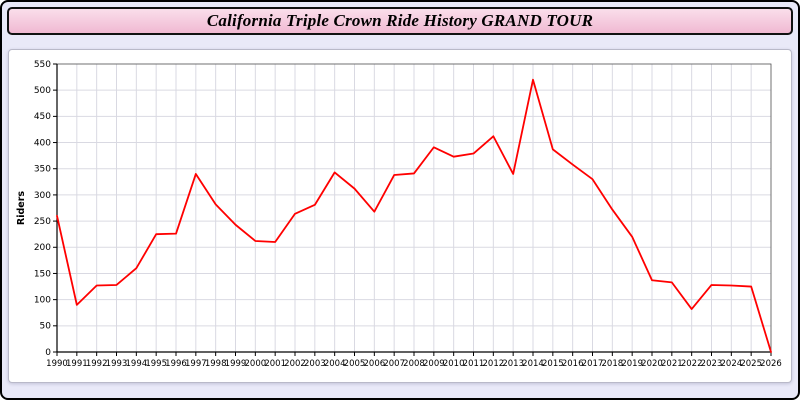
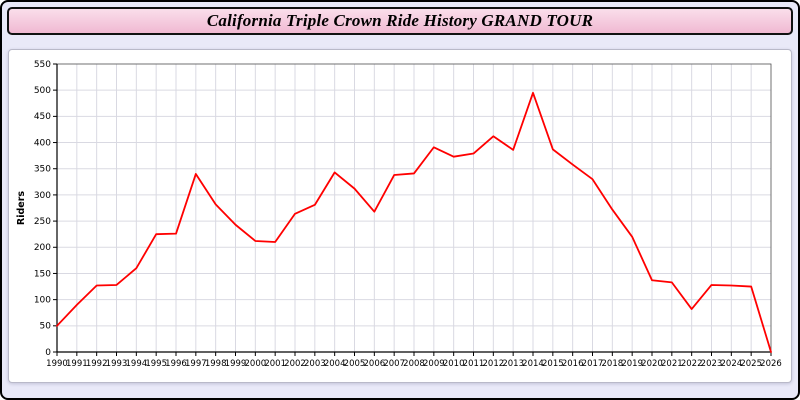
1990: 260 -> 50
2013: 340 -> 390
2014: 520 -> 500
